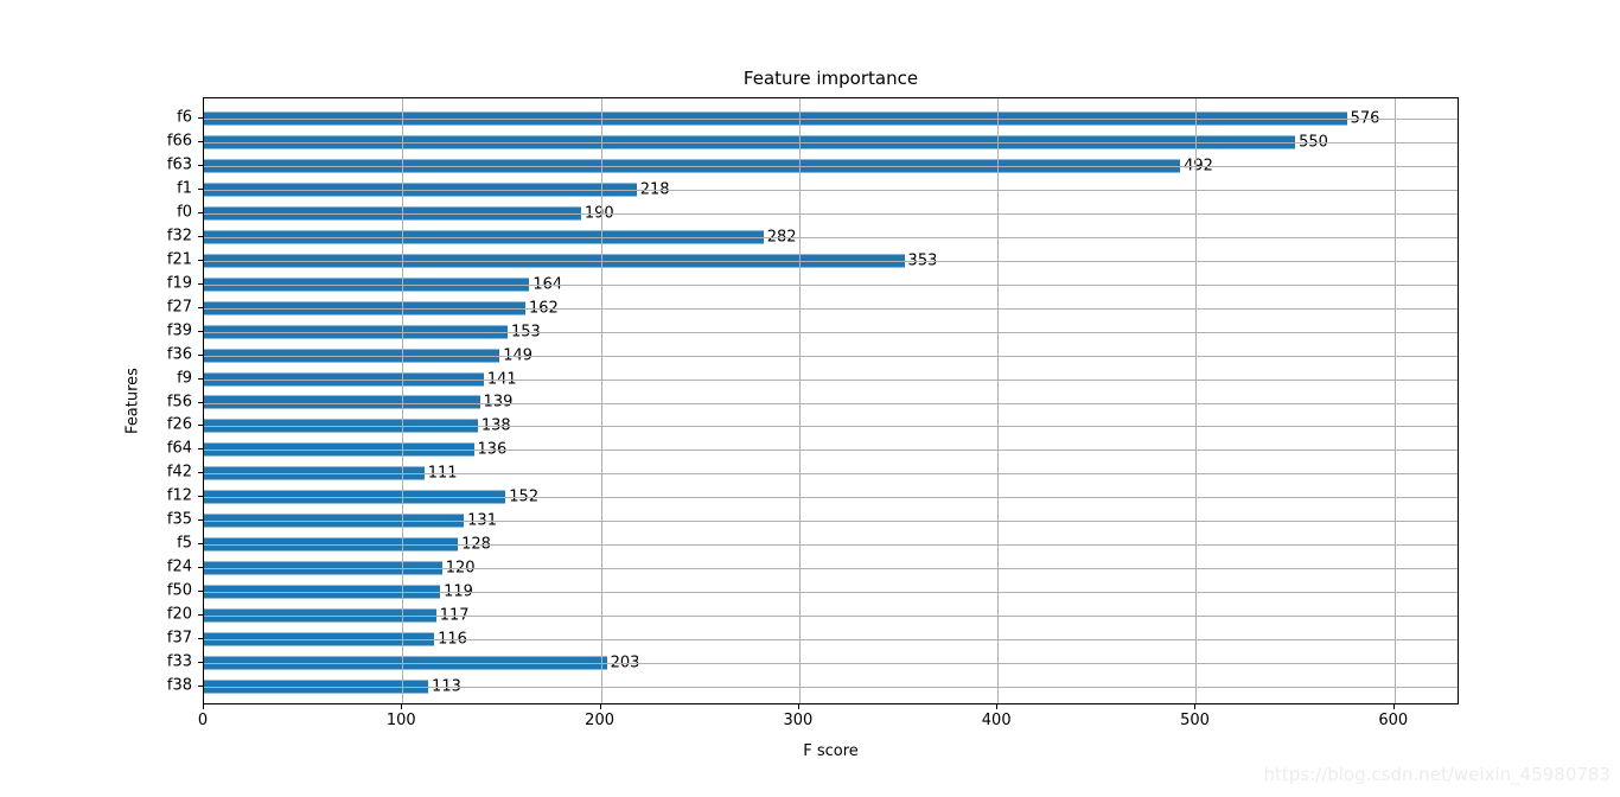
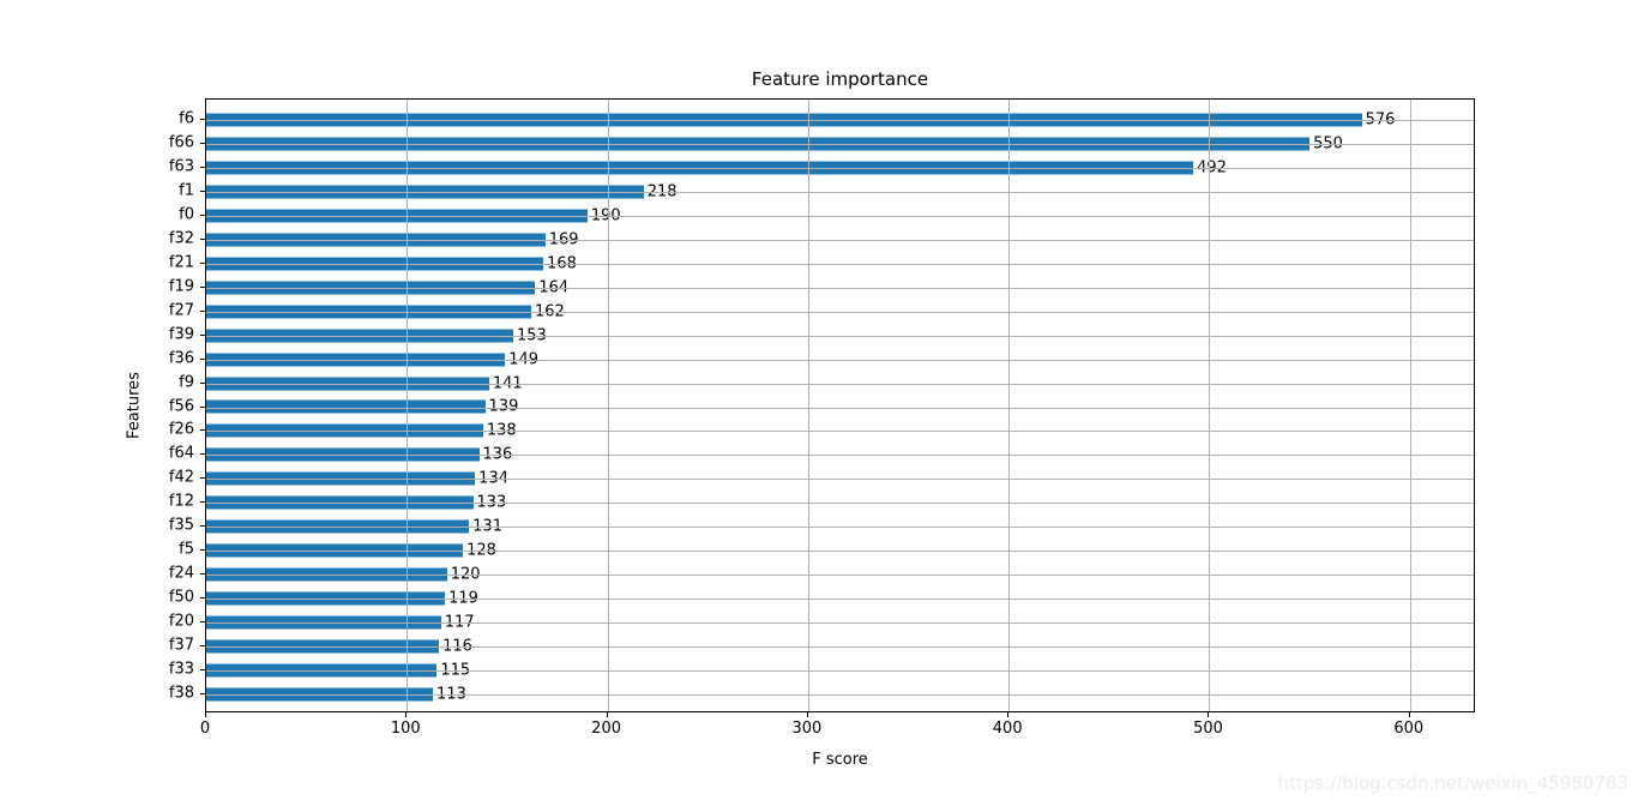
f32: 282 -> 169
f21: 353 -> 168
f42: 111 -> 134
f12: 152 -> 133
f33: 203 -> 115
